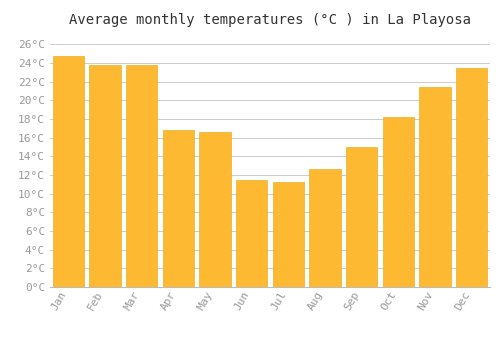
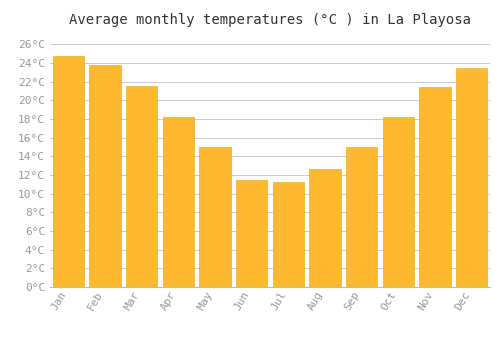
Mar: 23.8°C -> 21.5°C
Apr: 16.8°C -> 18.2°C
May: 16.6°C -> 15.0°C
